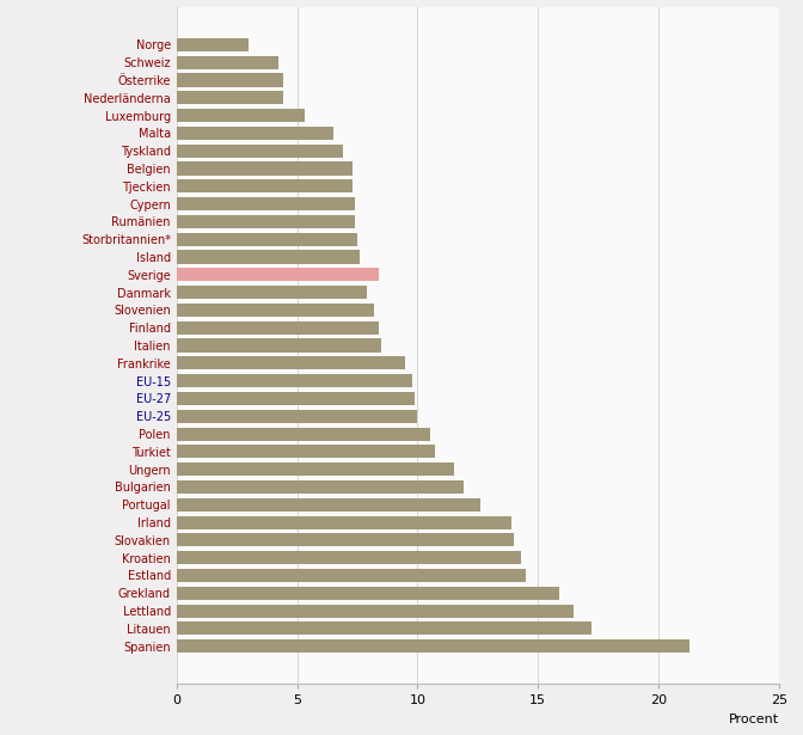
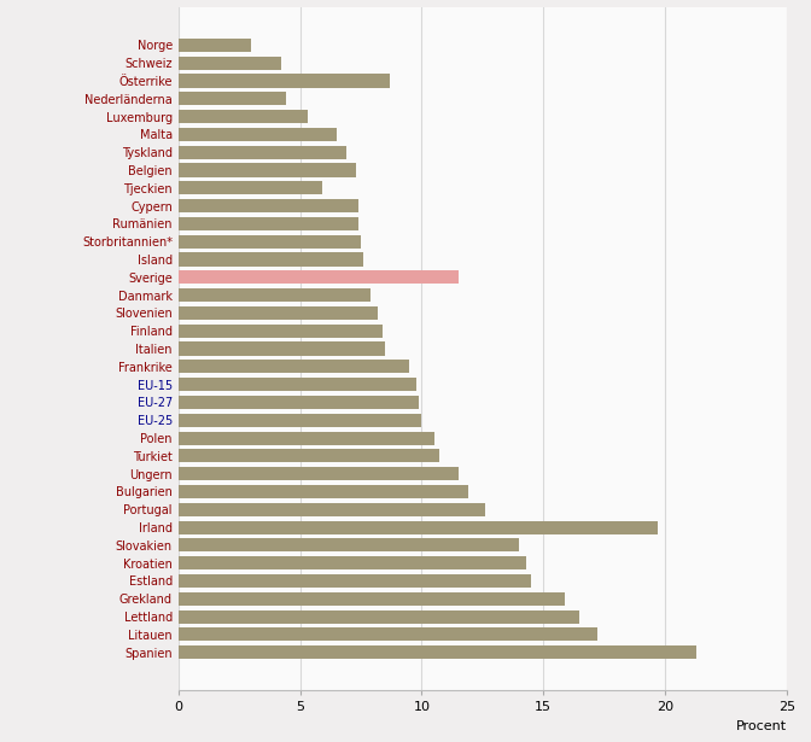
Österrike: 4.4 -> 8.7
Tjeckien: 7.3 -> 5.9
Sverige: 8.4 -> 11.5
Irland: 13.9 -> 19.7
